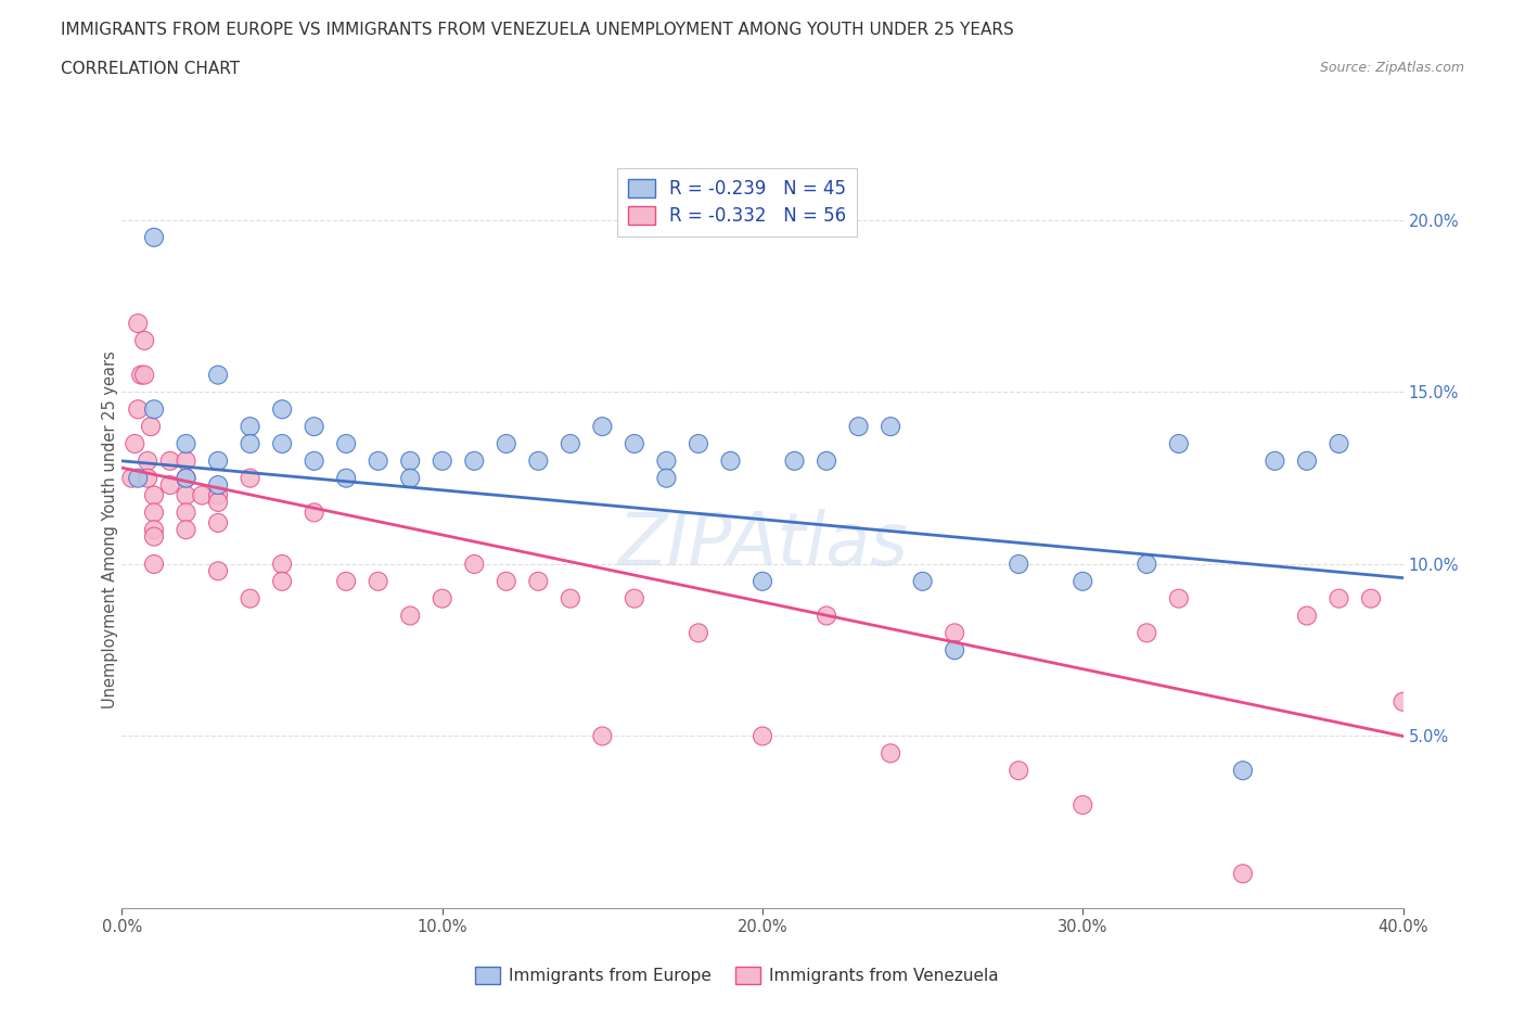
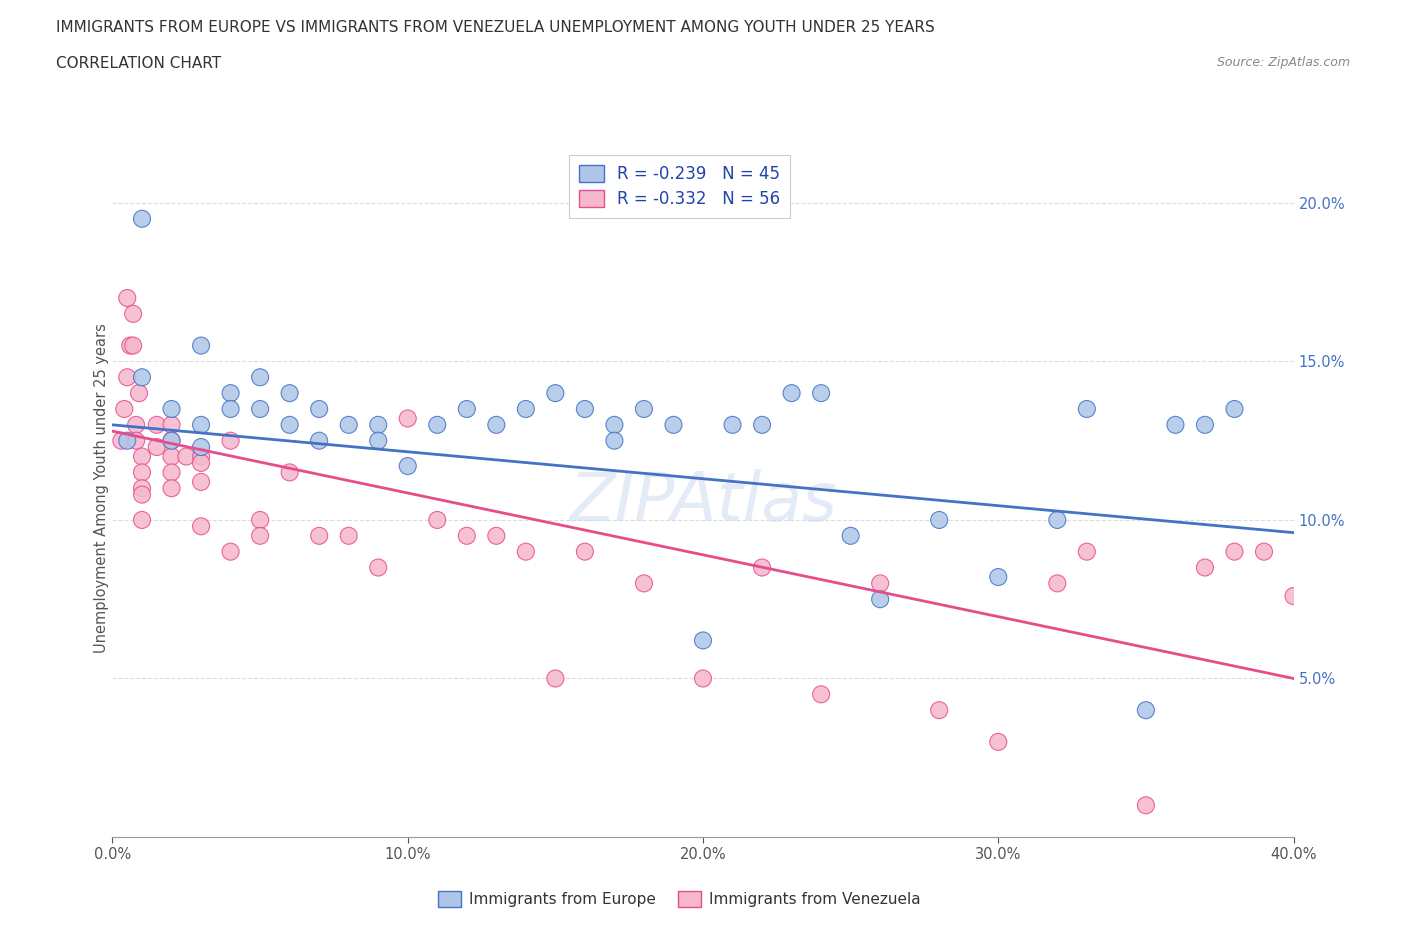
Immigrants from Europe/10.0%: 13.0% -> 11.7%
Immigrants from Venezuela/10.0%: 9.0% -> 13.2%
Immigrants from Europe/20.0%: 9.5% -> 6.2%
Immigrants from Europe/30.0%: 9.5% -> 8.2%
Immigrants from Venezuela/40.0%: 6.0% -> 7.6%
